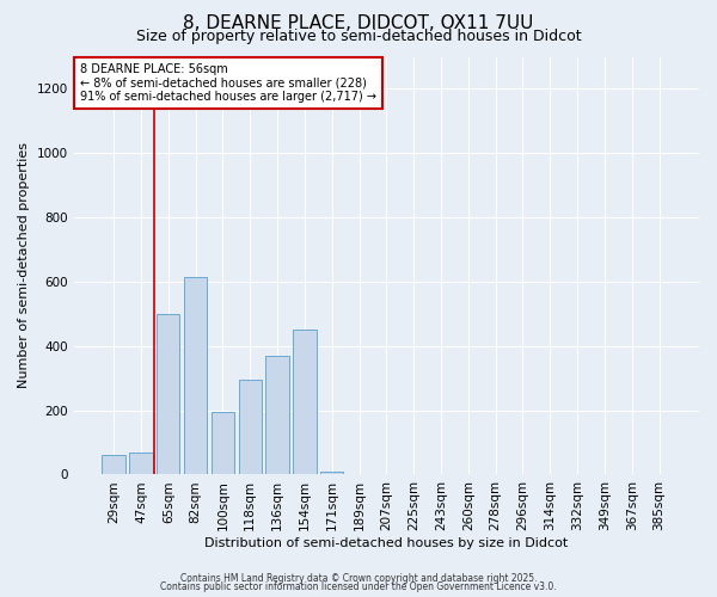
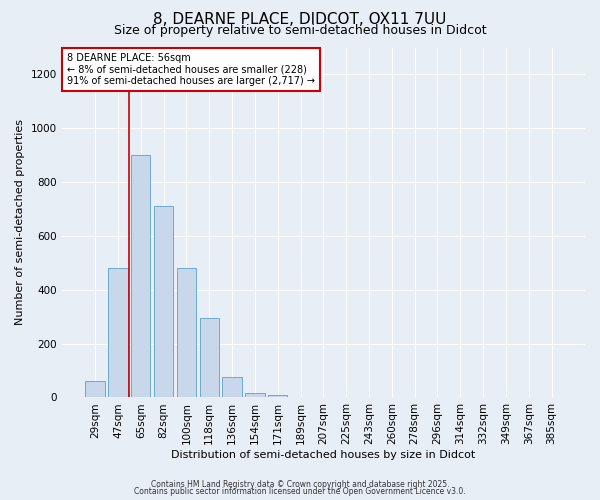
47sqm: 70 -> 480
65sqm: 500 -> 900
82sqm: 615 -> 710
100sqm: 195 -> 480
136sqm: 370 -> 75
154sqm: 450 -> 15
